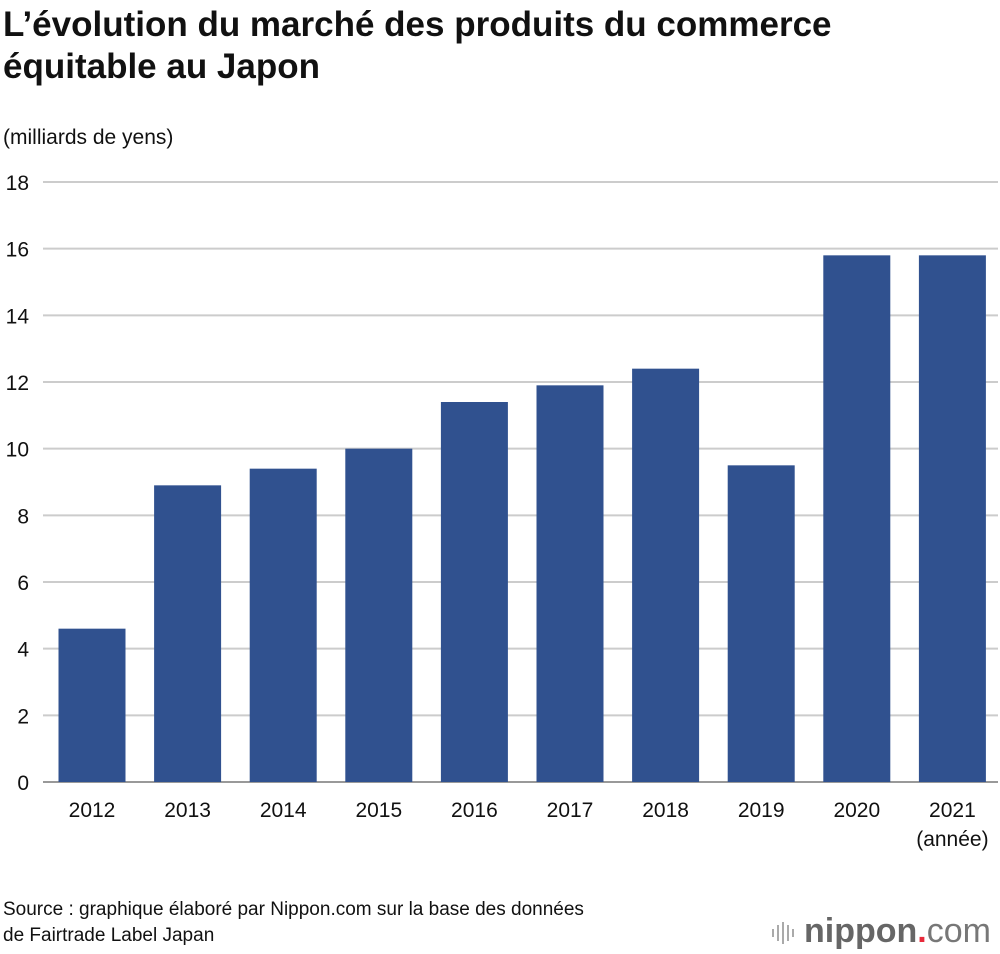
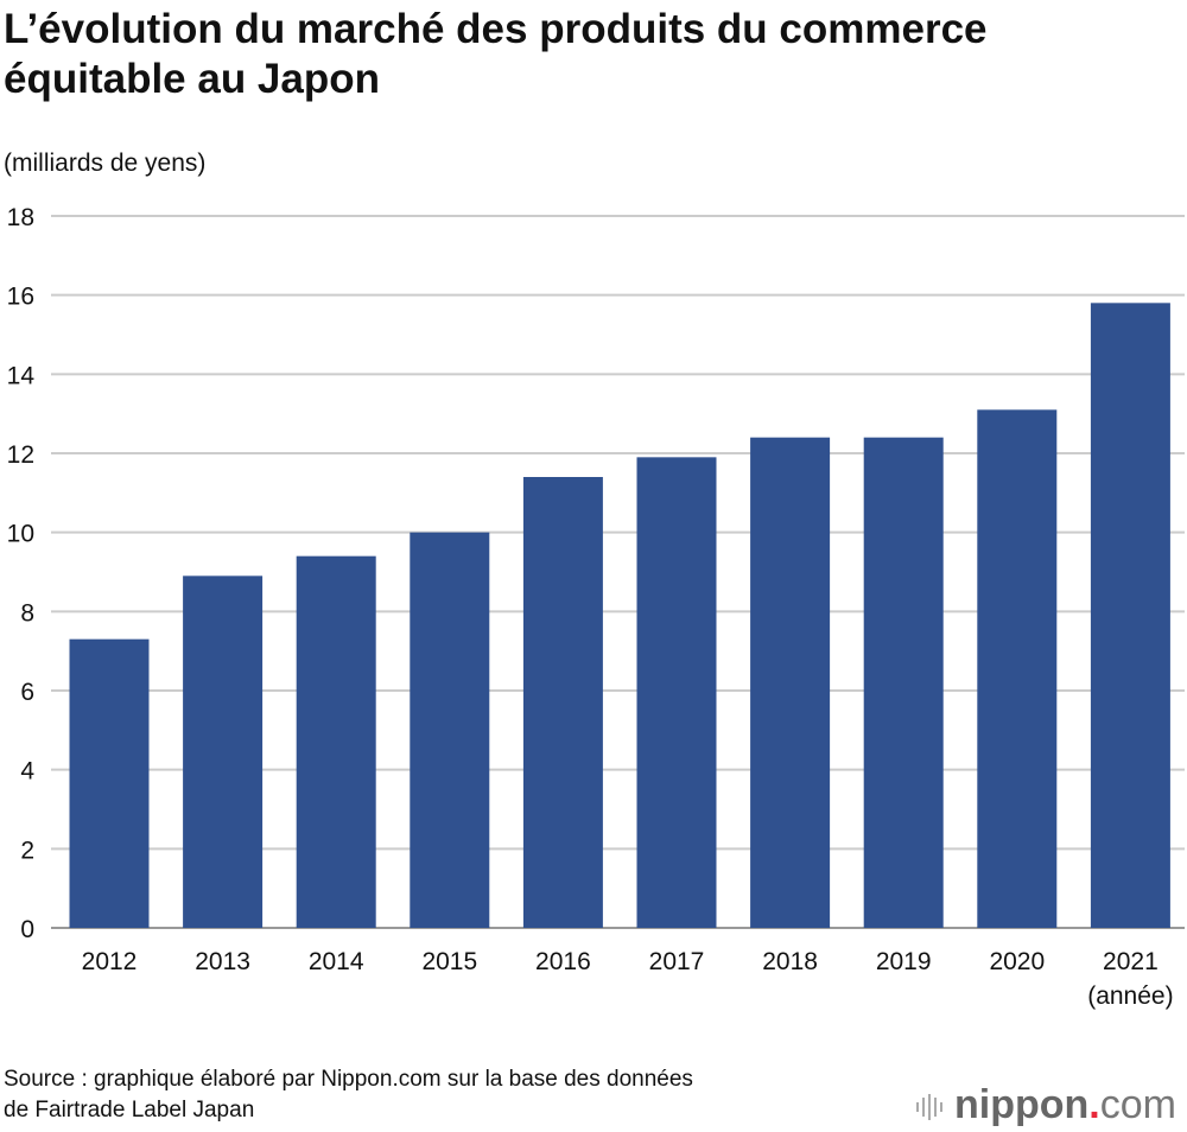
2012: 4.6 -> 7.3
2019: 9.5 -> 12.4
2020: 15.8 -> 13.1
